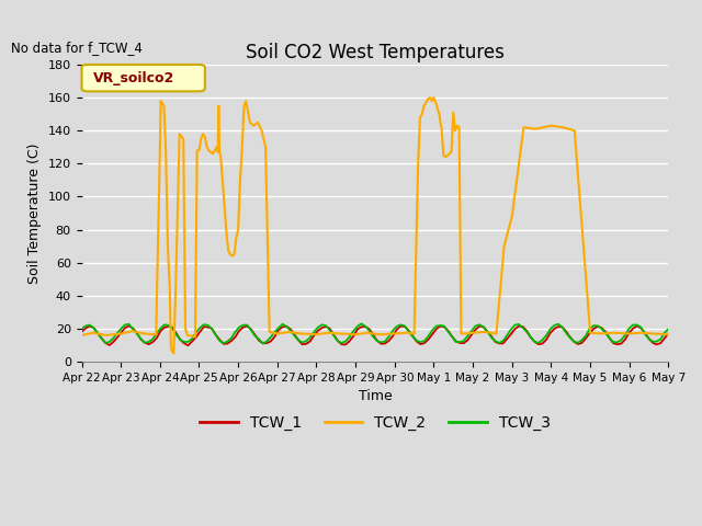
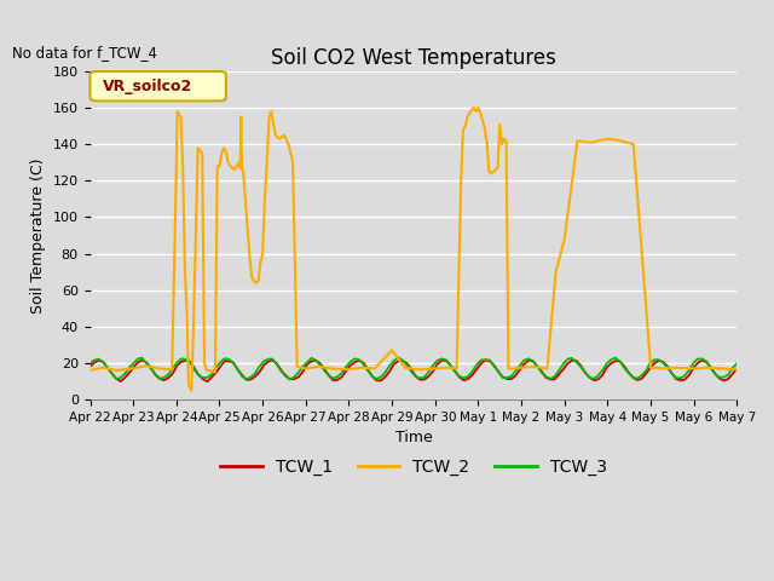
TCW_2/Apr 29: 16 -> 27
